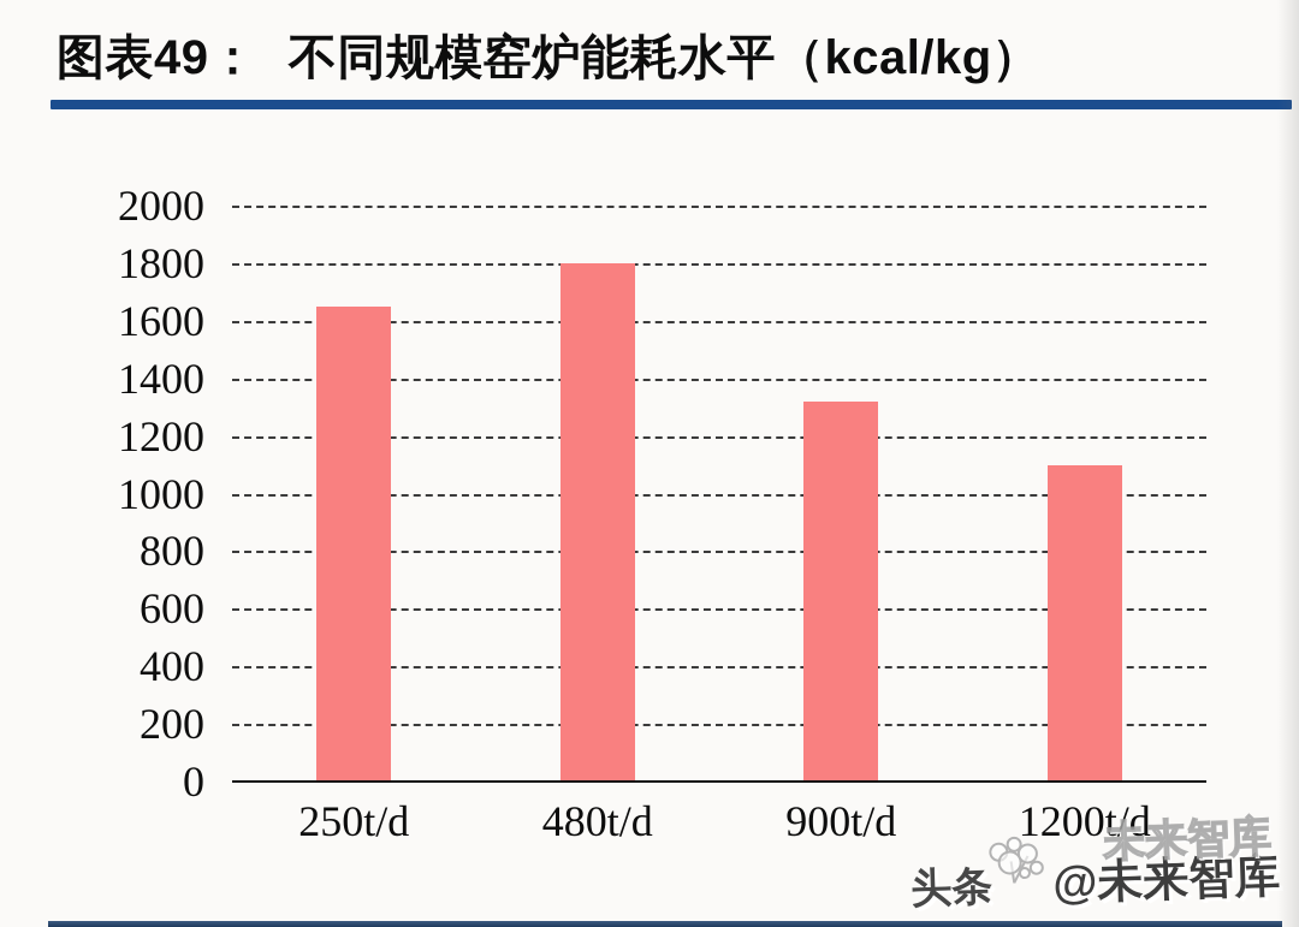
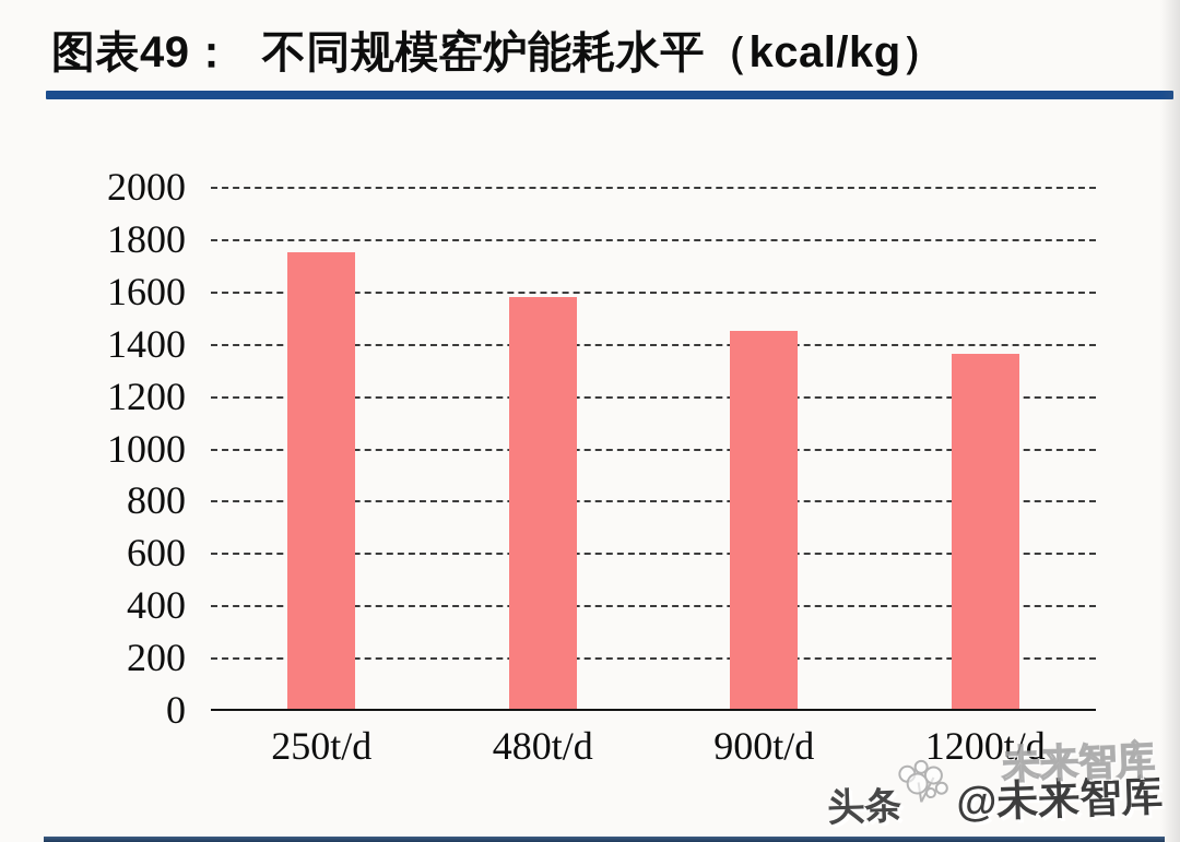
250t/d: 1650 -> 1750
480t/d: 1800 -> 1580
900t/d: 1320 -> 1450
1200t/d: 1100 -> 1360
